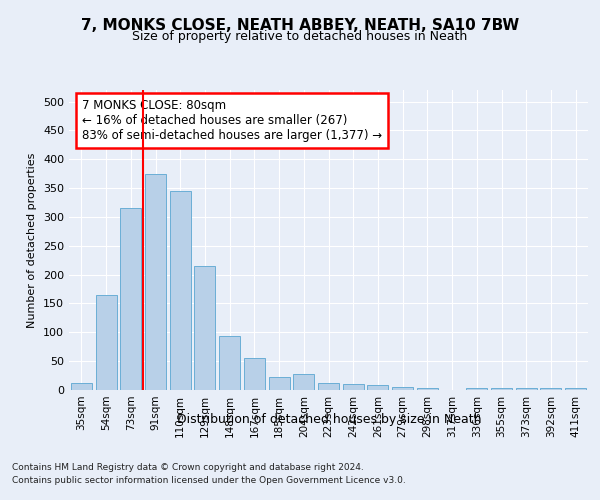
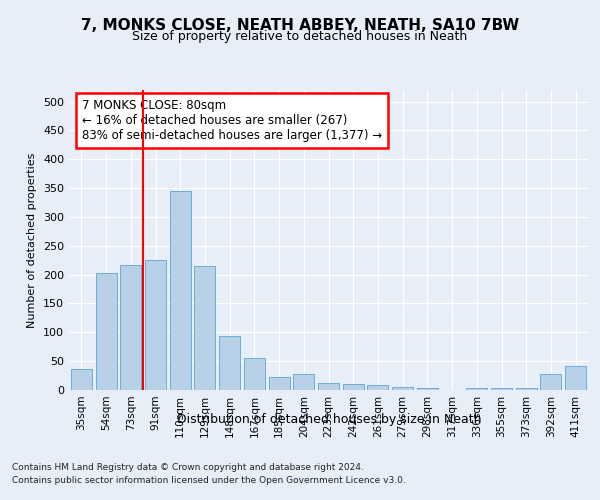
35sqm: 13 -> 36
54sqm: 165 -> 202
73sqm: 315 -> 216
91sqm: 375 -> 226
392sqm: 3 -> 28
411sqm: 3 -> 42
